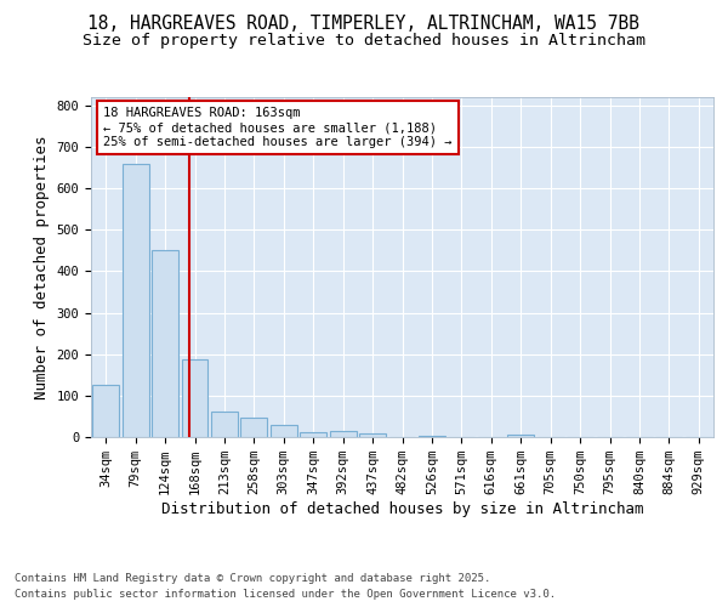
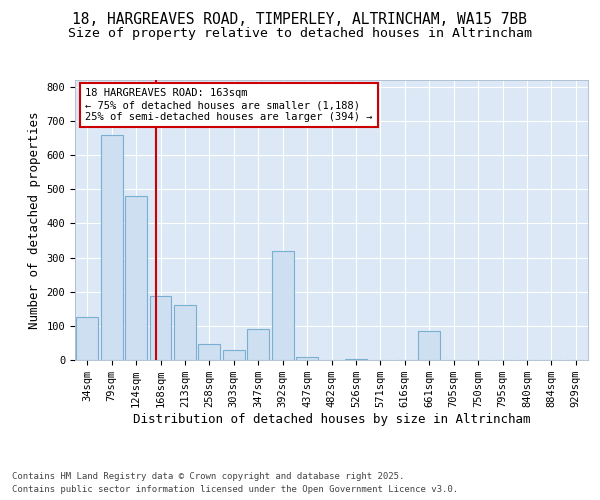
124sqm: 450 -> 480
213sqm: 62 -> 160
347sqm: 12 -> 90
392sqm: 14 -> 320
661sqm: 5 -> 85
